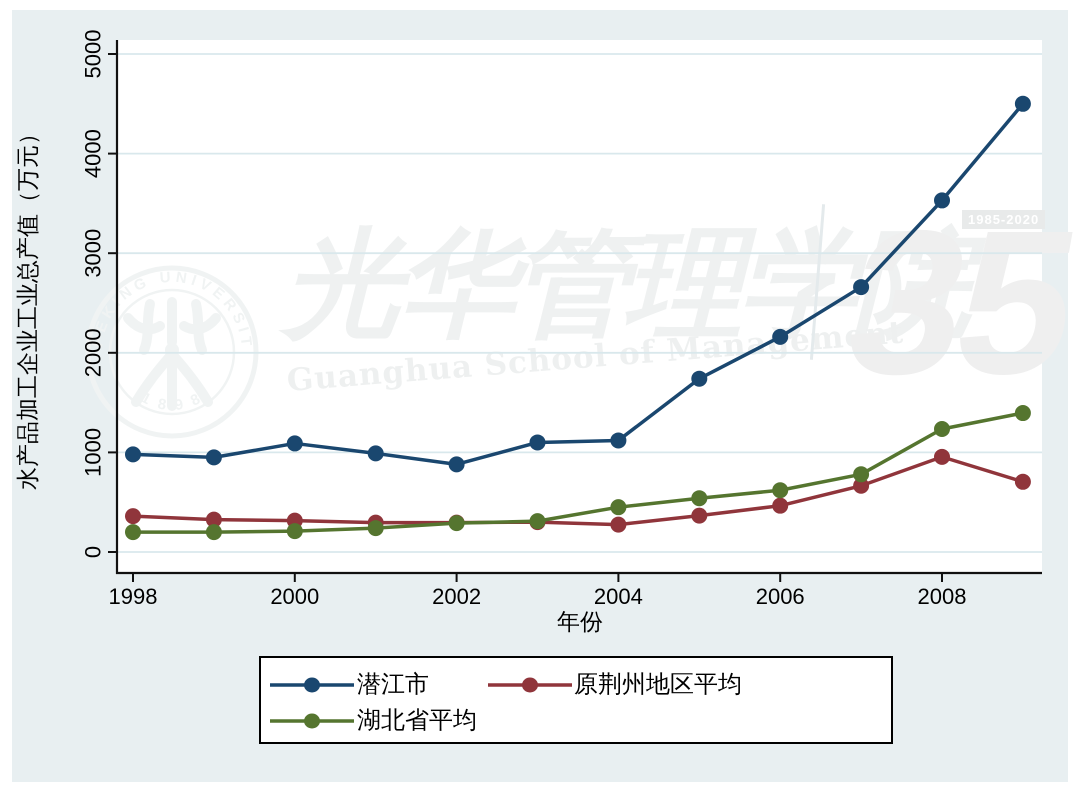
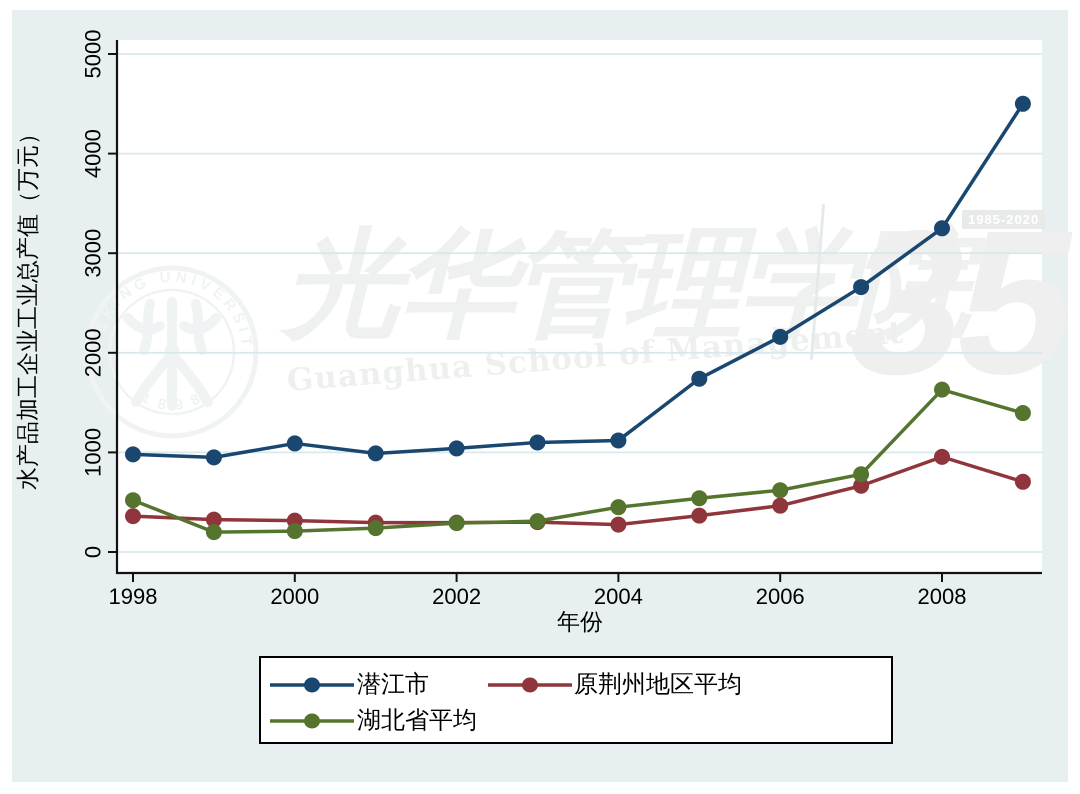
湖北省平均/1998: 200 -> 520
潜江市/2002: 880 -> 1040
潜江市/2008: 3530 -> 3250
湖北省平均/2008: 1240 -> 1630
